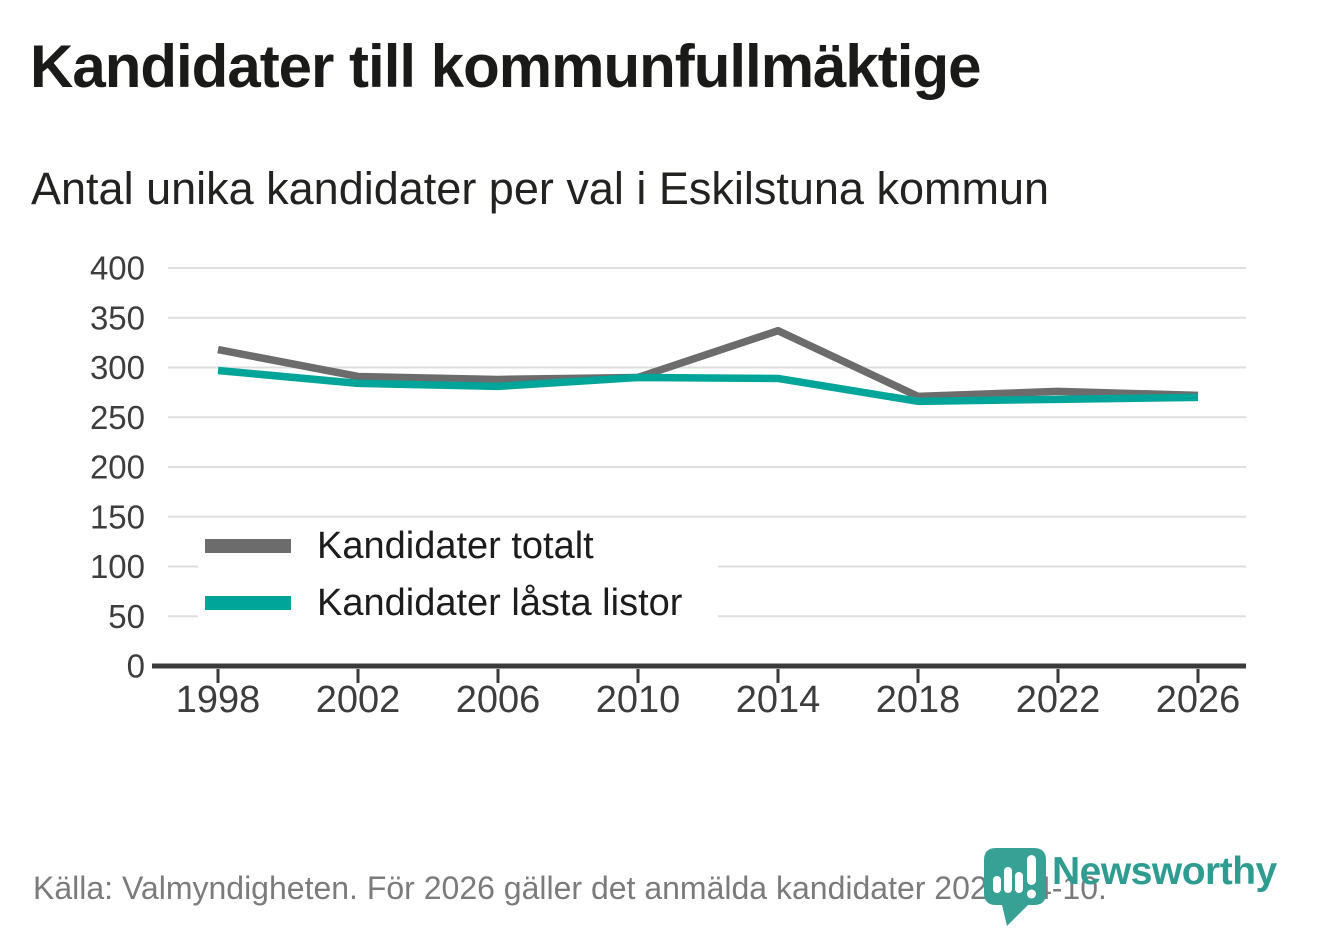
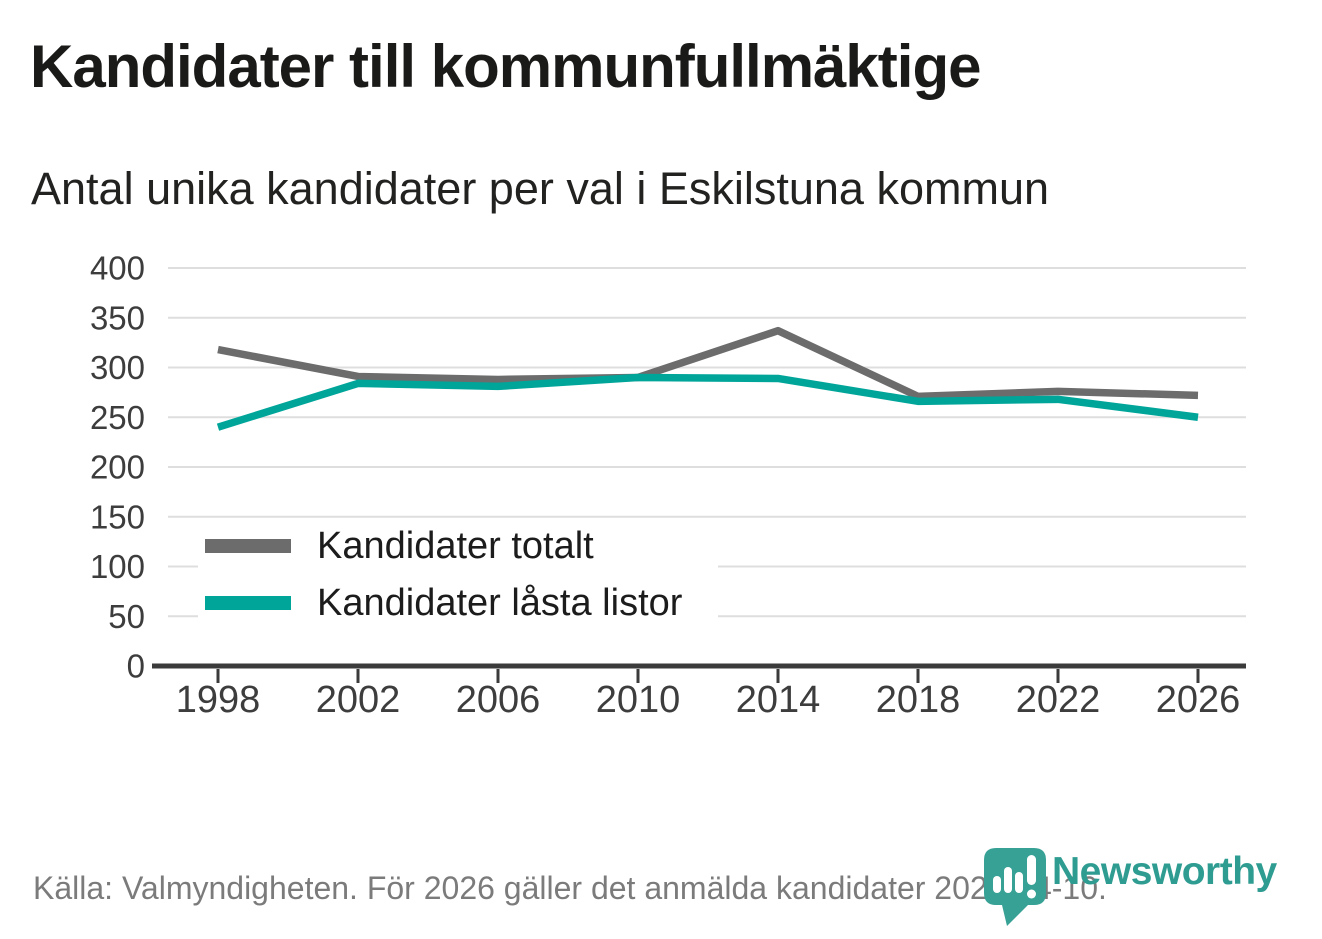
Kandidater låsta listor/1998: 300 -> 240
Kandidater låsta listor/2026: 270 -> 250
